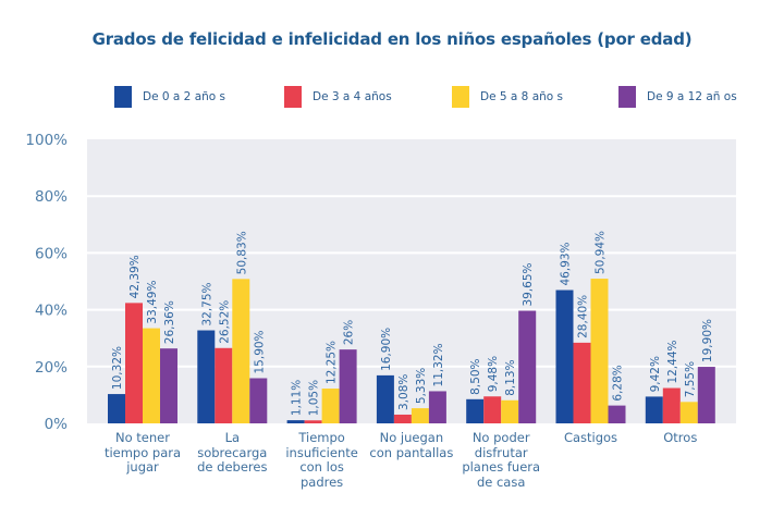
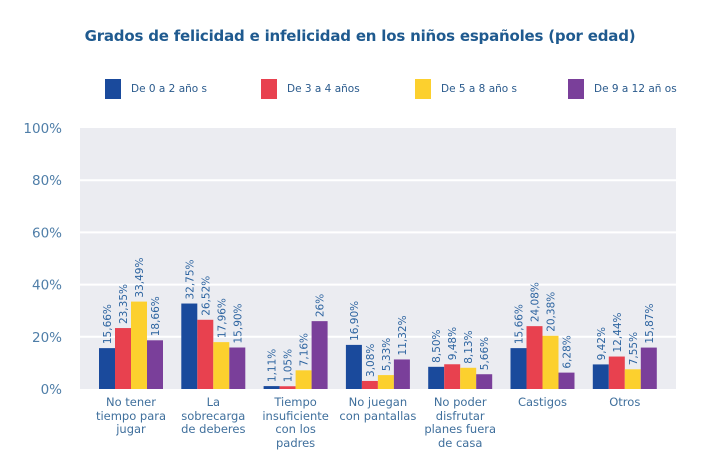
De 0 a 2 año s/No tener tiempo para jugar: 10,32% -> 15,66%
De 3 a 4 años/No tener tiempo para jugar: 42,39% -> 23,35%
De 9 a 12 añ os/No tener tiempo para jugar: 26,36% -> 18,66%
De 5 a 8 año s/La sobrecarga de deberes: 50,83% -> 17,96%
De 5 a 8 año s/Tiempo insuficiente con los padres: 12,25% -> 7,16%
De 9 a 12 añ os/No poder disfrutar planes fuera de casa: 39,65% -> 5,66%
De 0 a 2 año s/Castigos: 46,93% -> 15,66%
De 3 a 4 años/Castigos: 28,40% -> 24,08%
De 5 a 8 año s/Castigos: 50,94% -> 20,38%
De 9 a 12 añ os/Otros: 19,90% -> 15,87%
